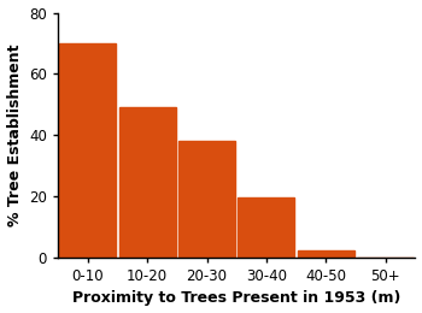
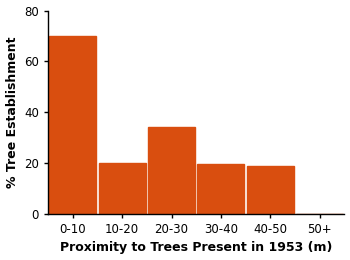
10-20: 49.0 -> 20.0
20-30: 38.0 -> 34.0
40-50: 2.5 -> 19.0
